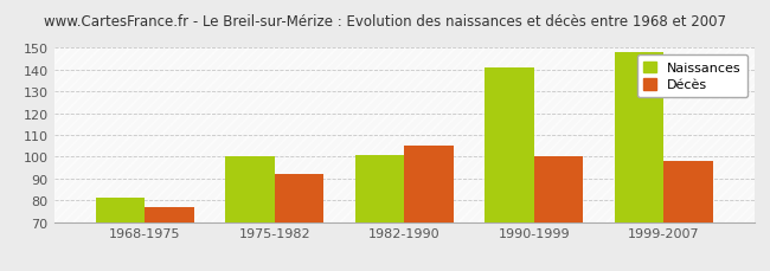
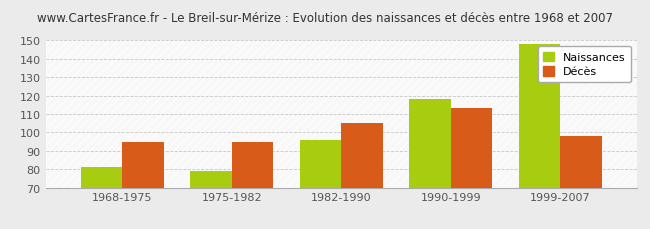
Décès/1968-1975: 77 -> 95
Naissances/1975-1982: 100 -> 79
Décès/1975-1982: 92 -> 95
Naissances/1982-1990: 101 -> 96
Naissances/1990-1999: 141 -> 118
Décès/1990-1999: 100 -> 113
